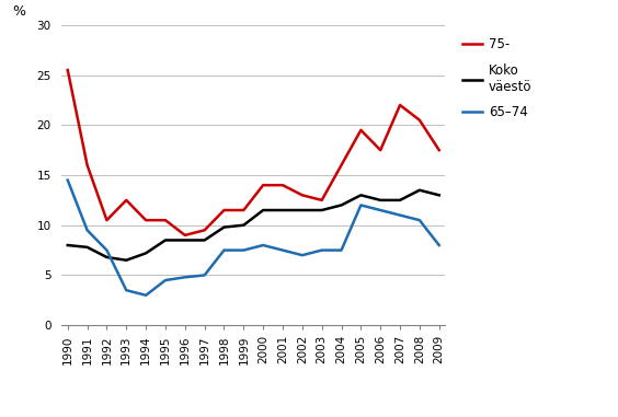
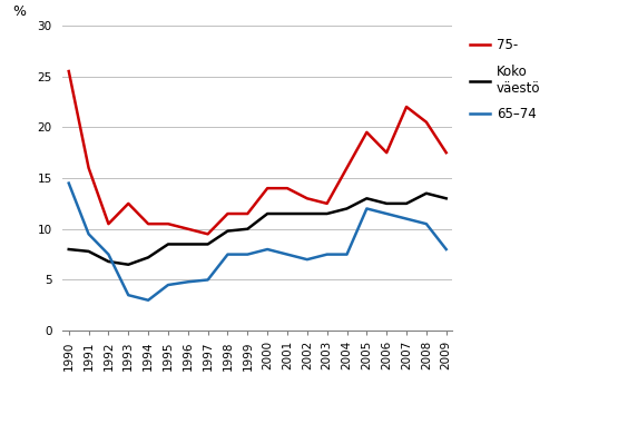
75-/1996: 9.0 -> 10.0
